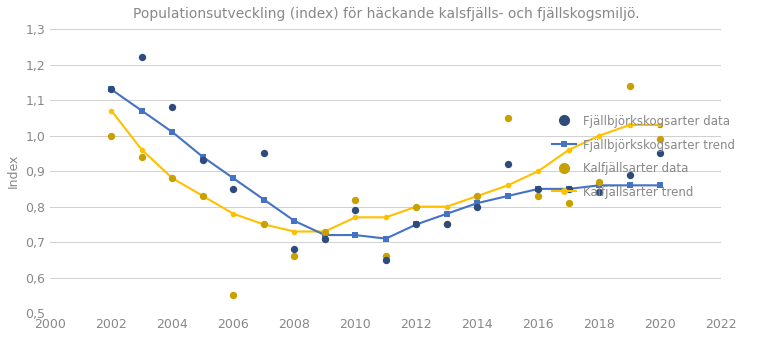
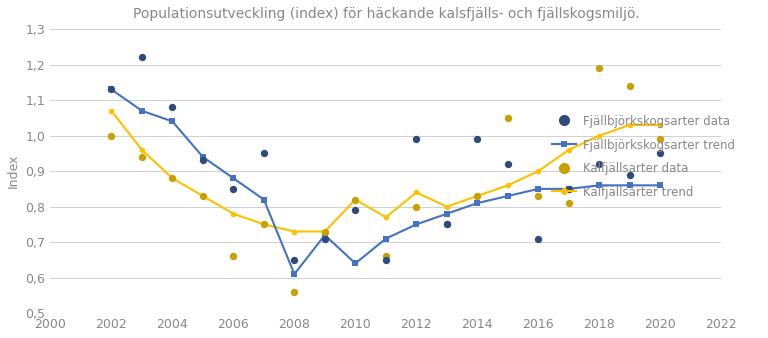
Fjällbjörkskogsarter trend/2004: 1,01 -> 1,04
Kalfjällsarter data/2006: 0,55 -> 0,66
Fjällbjörkskogsarter data/2008: 0,68 -> 0,65
Fjällbjörkskogsarter trend/2008: 0,76 -> 0,61
Kalfjällsarter data/2008: 0,66 -> 0,56
Fjällbjörkskogsarter trend/2010: 0,72 -> 0,64
Kalfjällsarter trend/2010: 0,77 -> 0,82
Fjällbjörkskogsarter data/2012: 0,75 -> 0,99
Kalfjällsarter trend/2012: 0,80 -> 0,84
Fjällbjörkskogsarter data/2014: 0,80 -> 0,99
Fjällbjörkskogsarter data/2016: 0,85 -> 0,71
Fjällbjörkskogsarter data/2018: 0,84 -> 0,92
Kalfjällsarter data/2018: 0,87 -> 1,19
